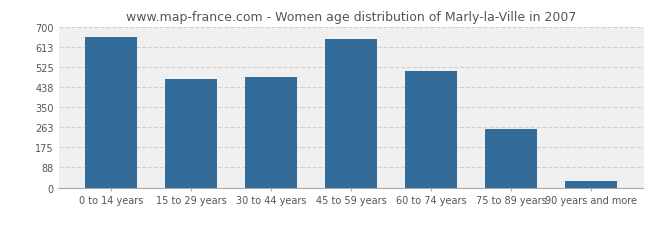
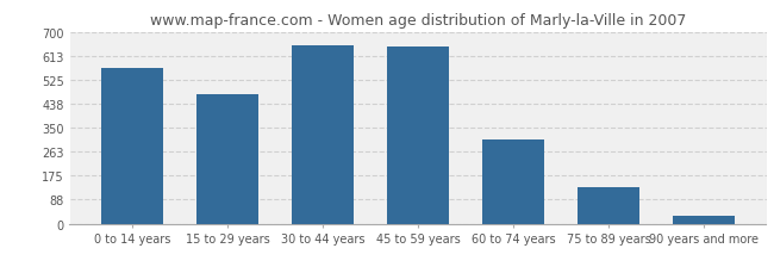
0 to 14 years: 655 -> 567
30 to 44 years: 480 -> 650
60 to 74 years: 505 -> 305
75 to 89 years: 255 -> 133
